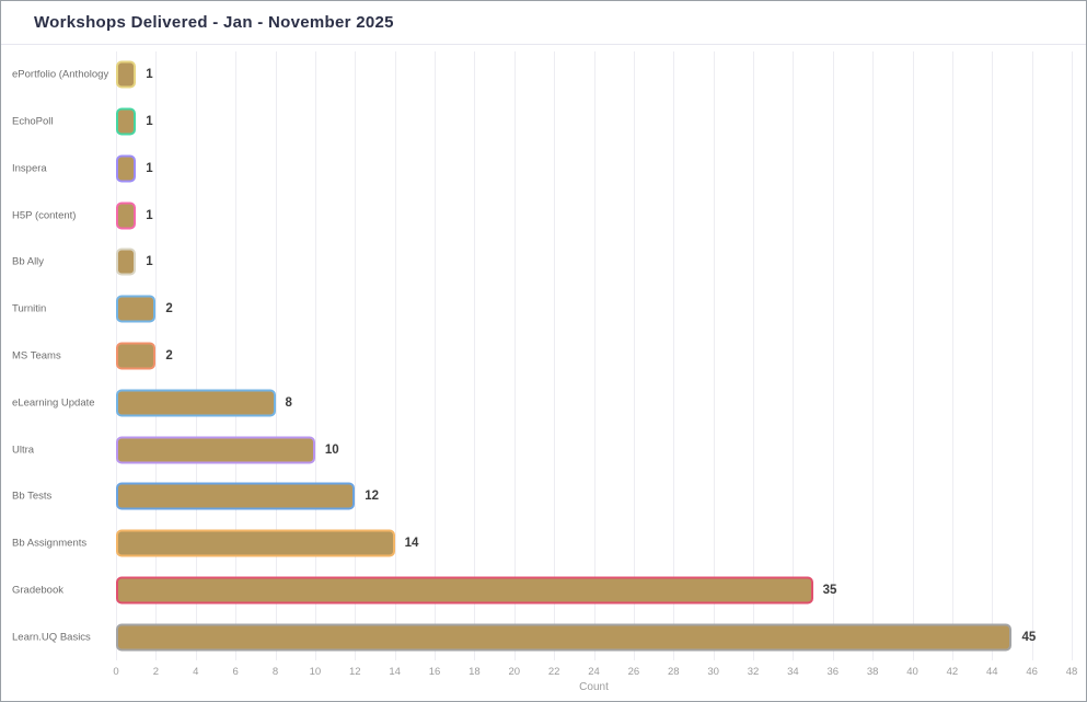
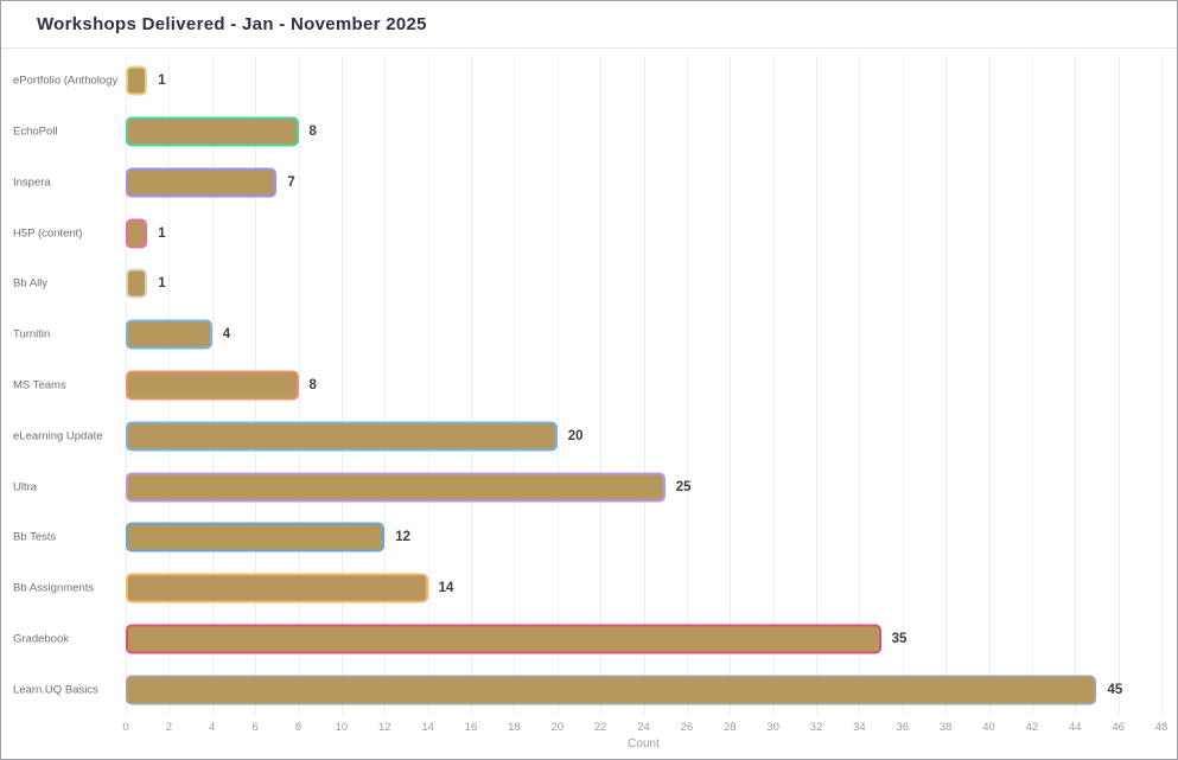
EchoPoll: 1 -> 8
Inspera: 1 -> 7
Turnitin: 2 -> 4
MS Teams: 2 -> 8
eLearning Update: 8 -> 20
Ultra: 10 -> 25
